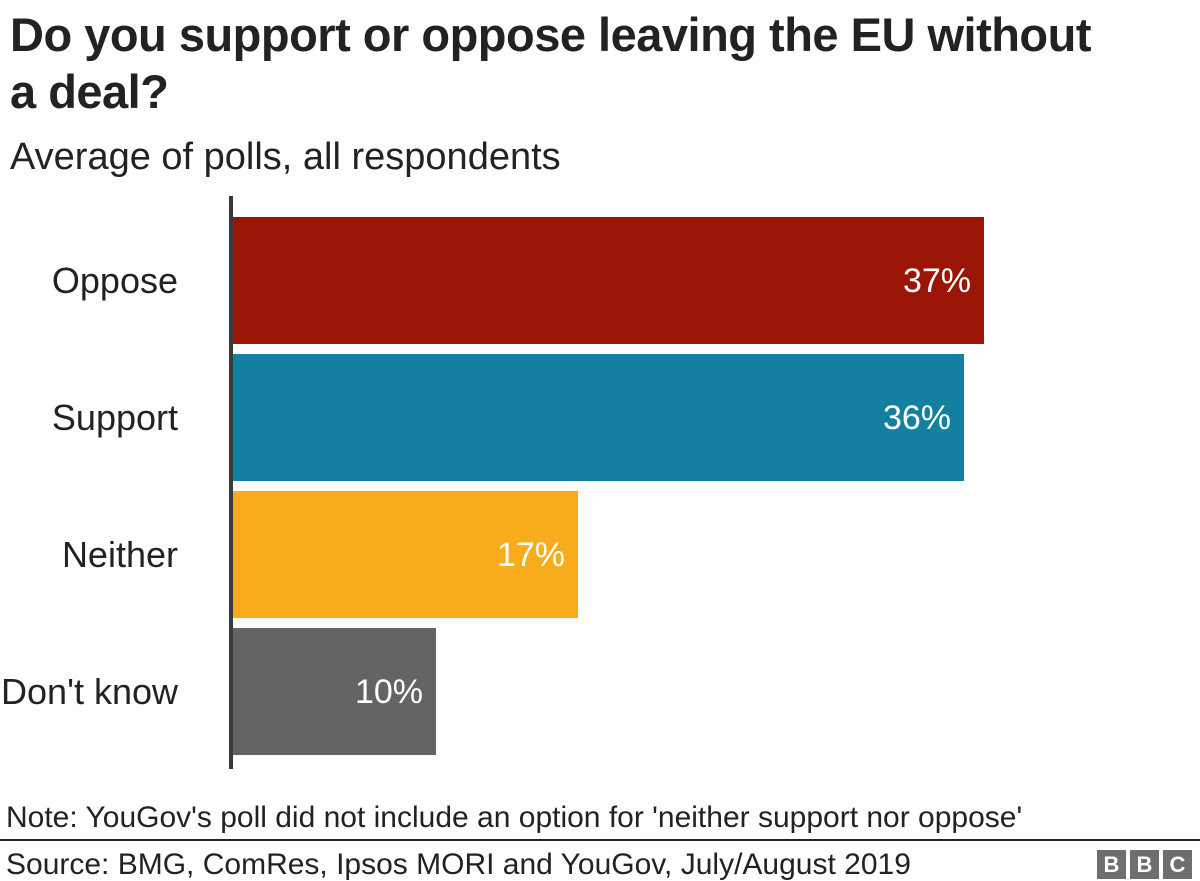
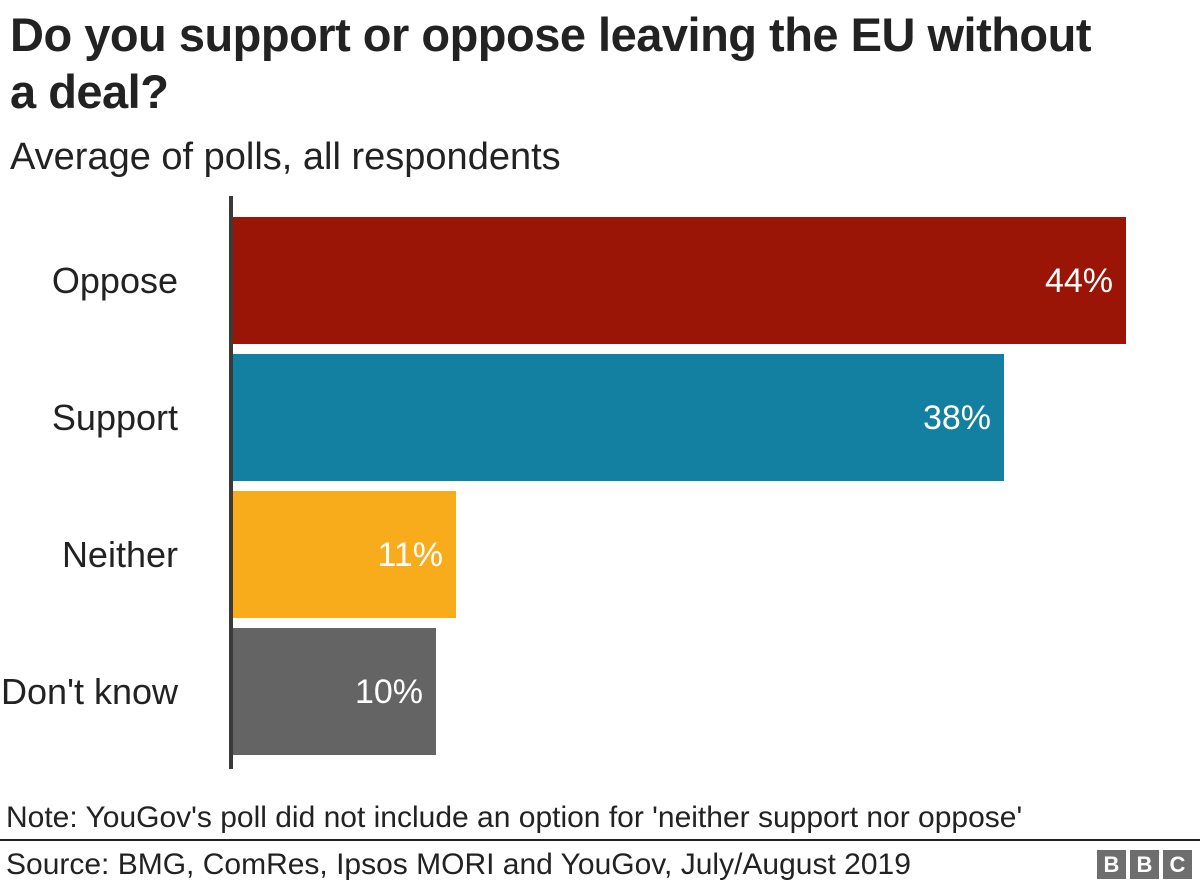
Oppose: 37% -> 44%
Support: 36% -> 38%
Neither: 17% -> 11%
